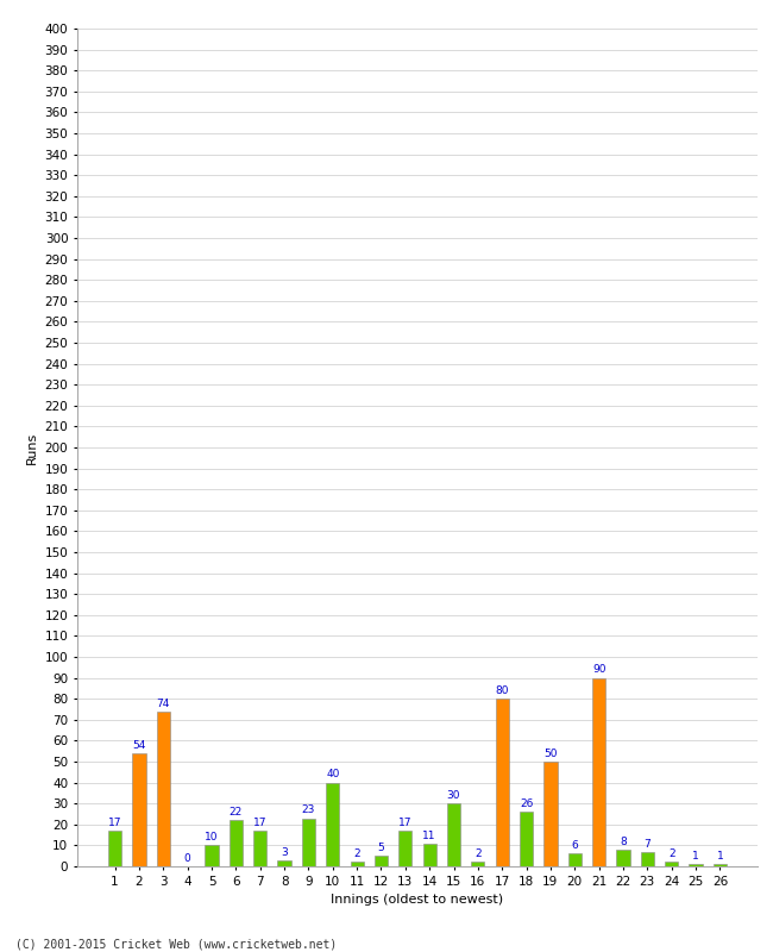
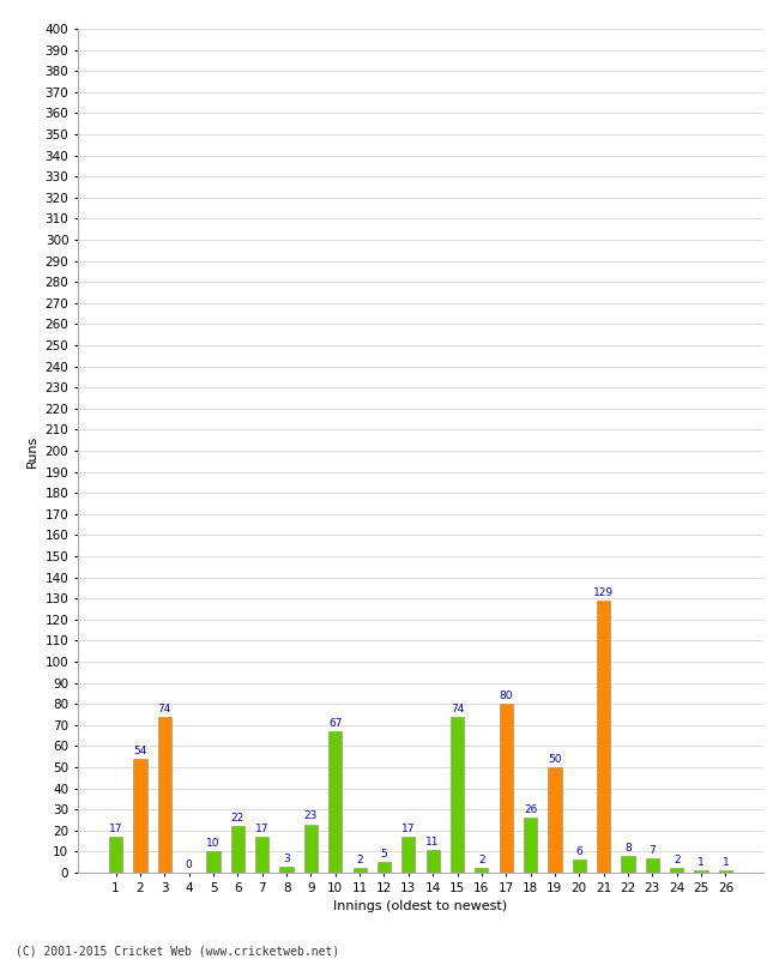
10: 40 -> 67
15: 30 -> 74
21: 90 -> 129
